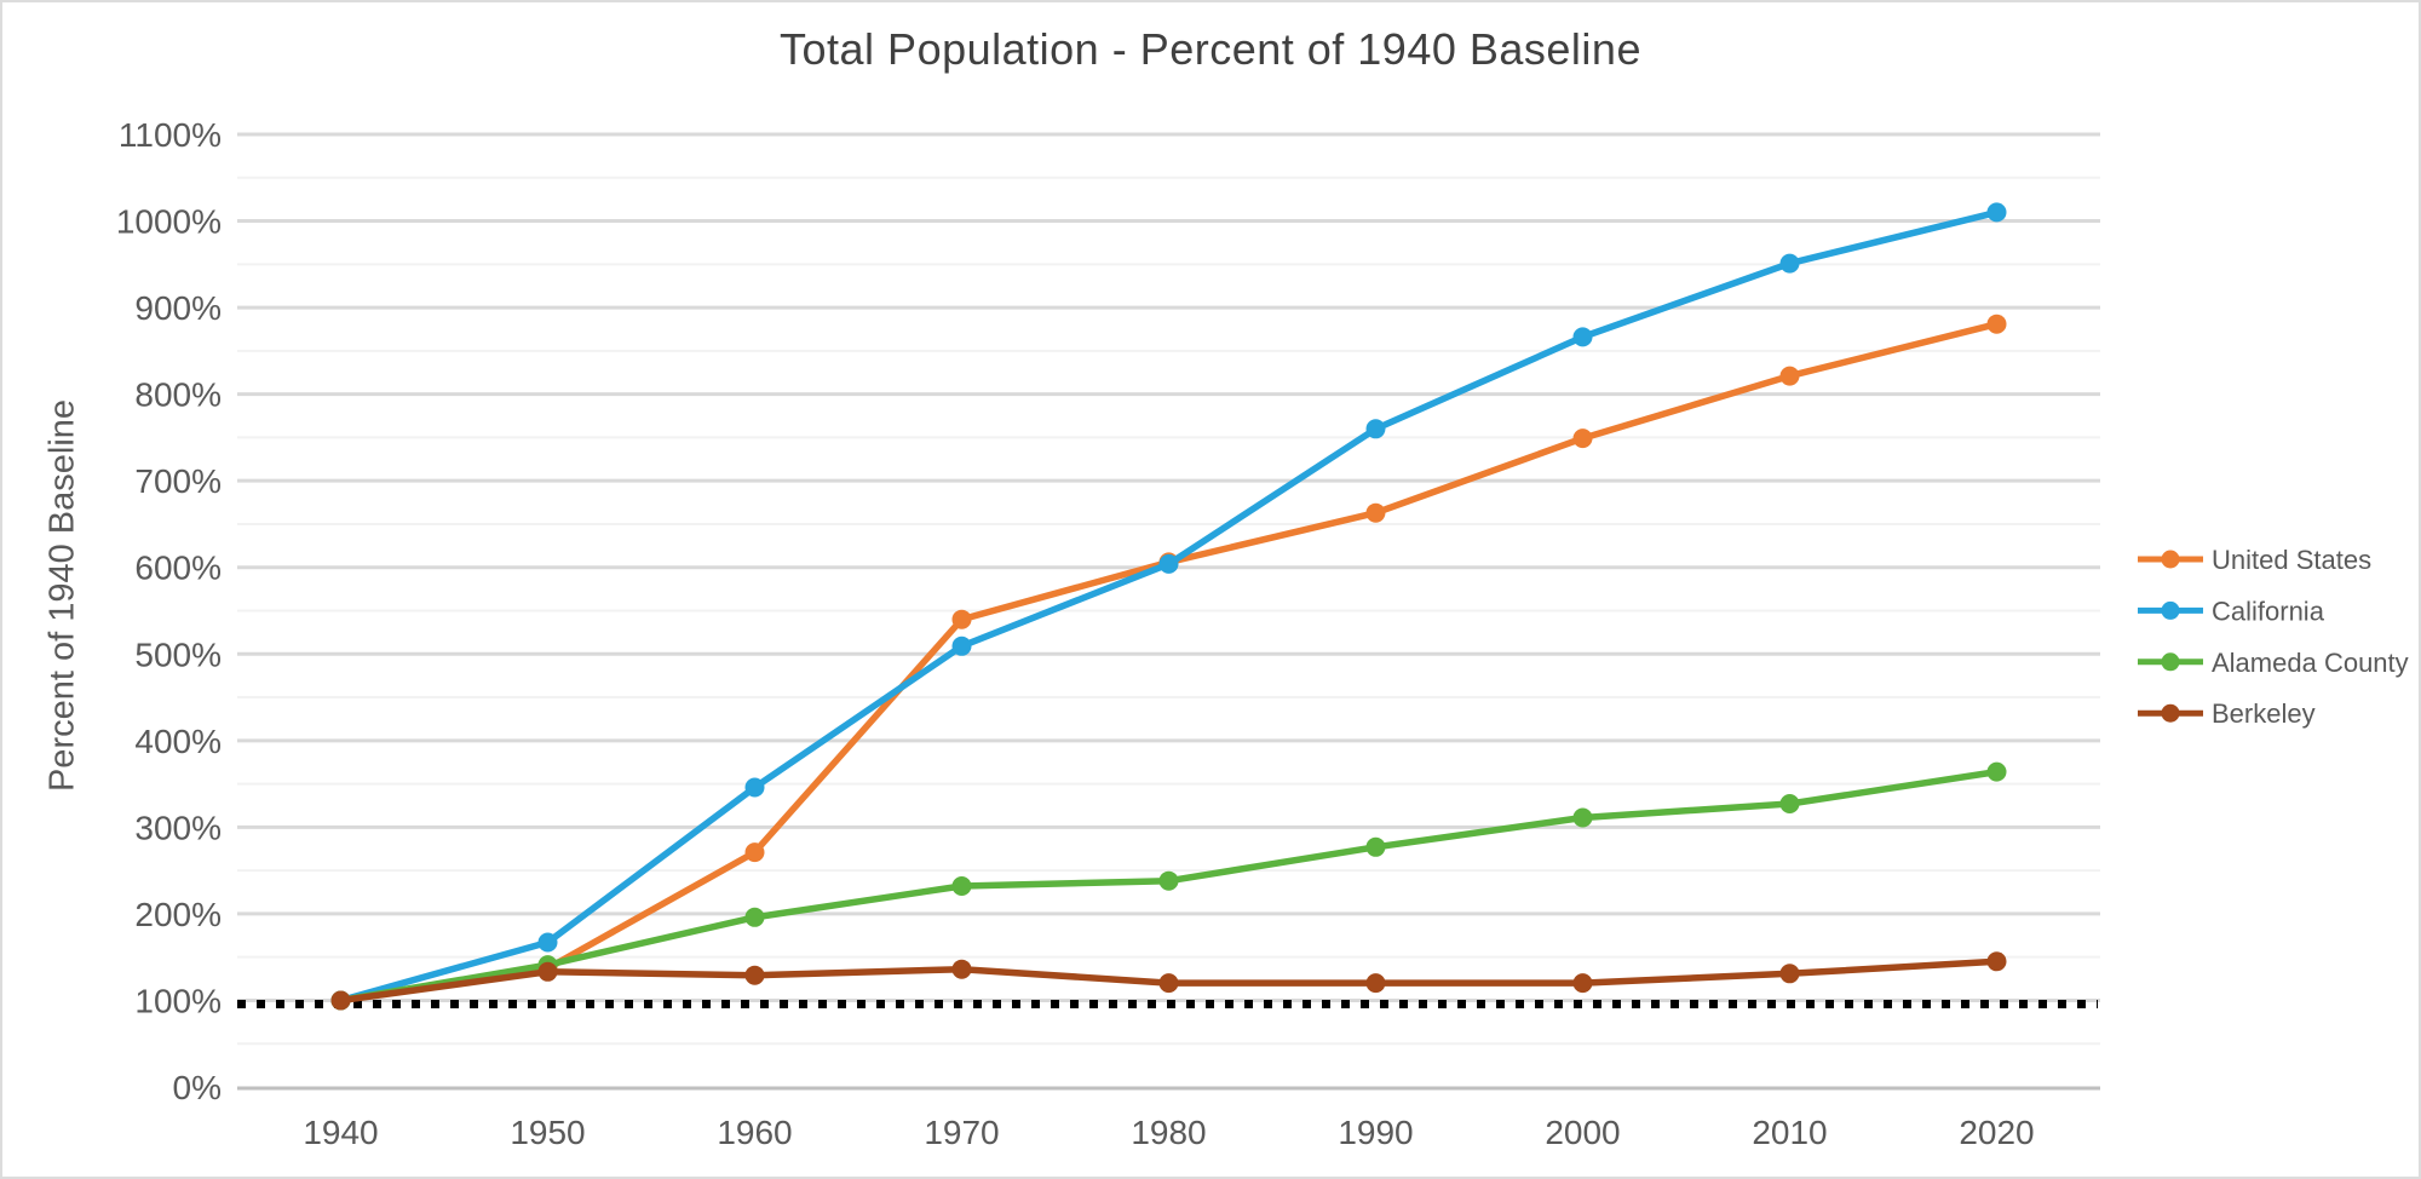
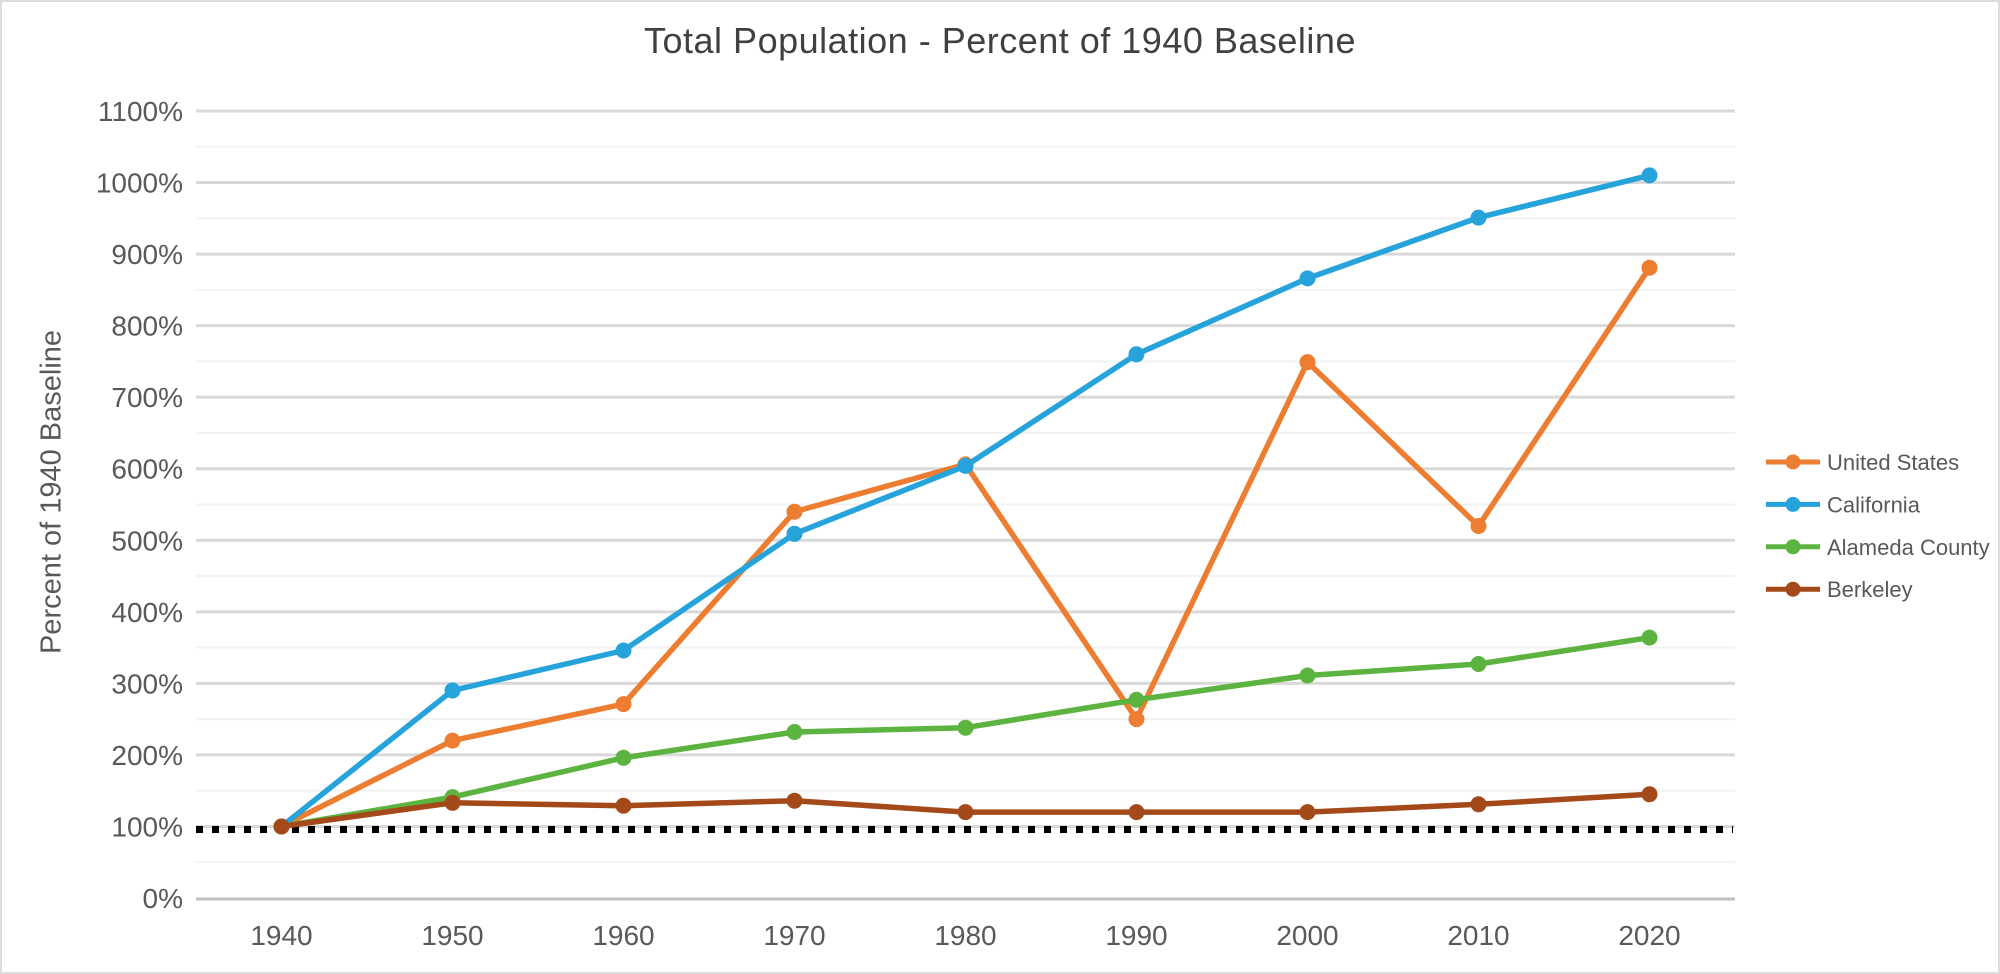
United States/1950: 140% -> 220%
California/1950: 170% -> 290%
United States/1990: 660% -> 250%
United States/2010: 820% -> 520%
